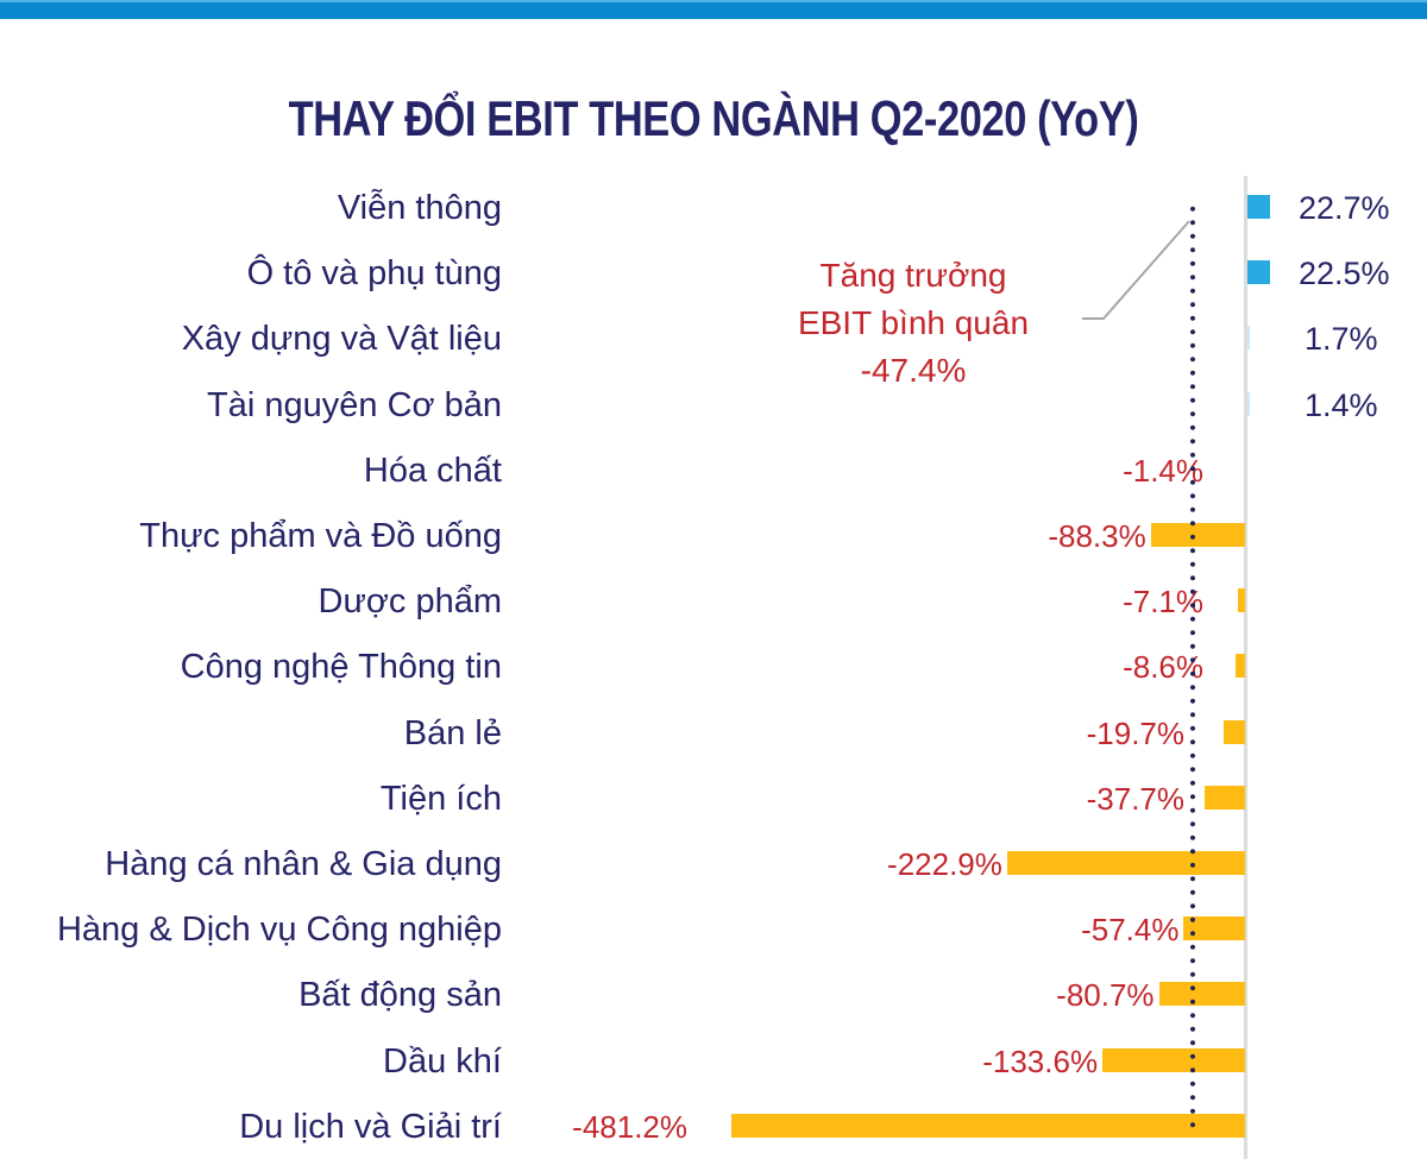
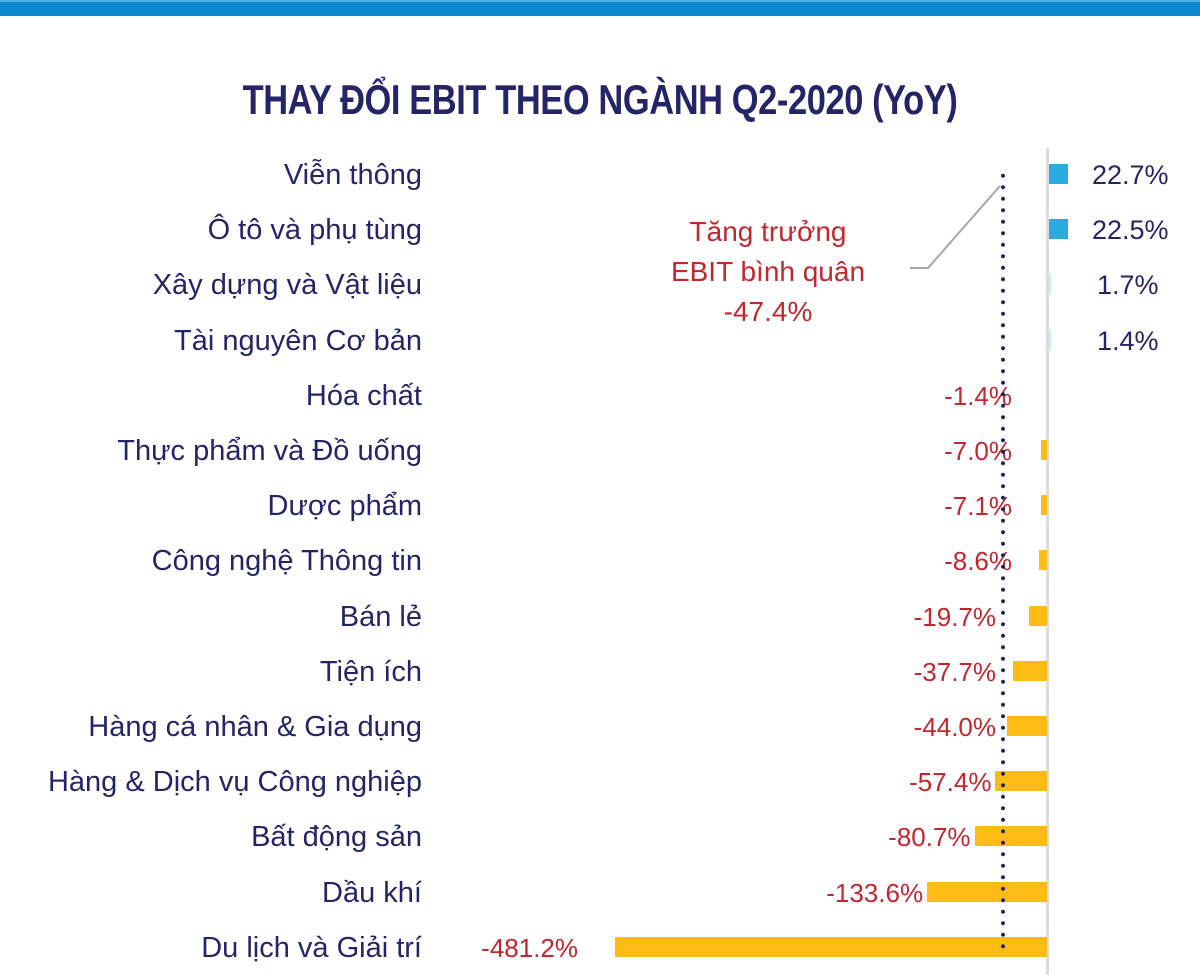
Thực phẩm và Đồ uống: -88.3% -> -7.0%
Hàng cá nhân & Gia dụng: -222.9% -> -44.0%
